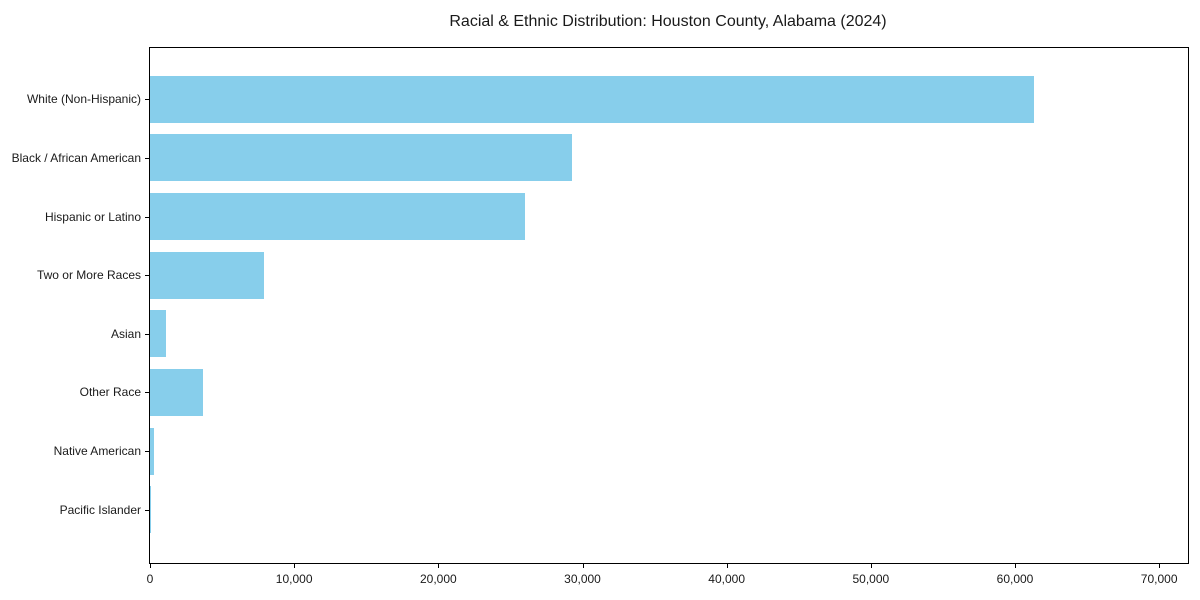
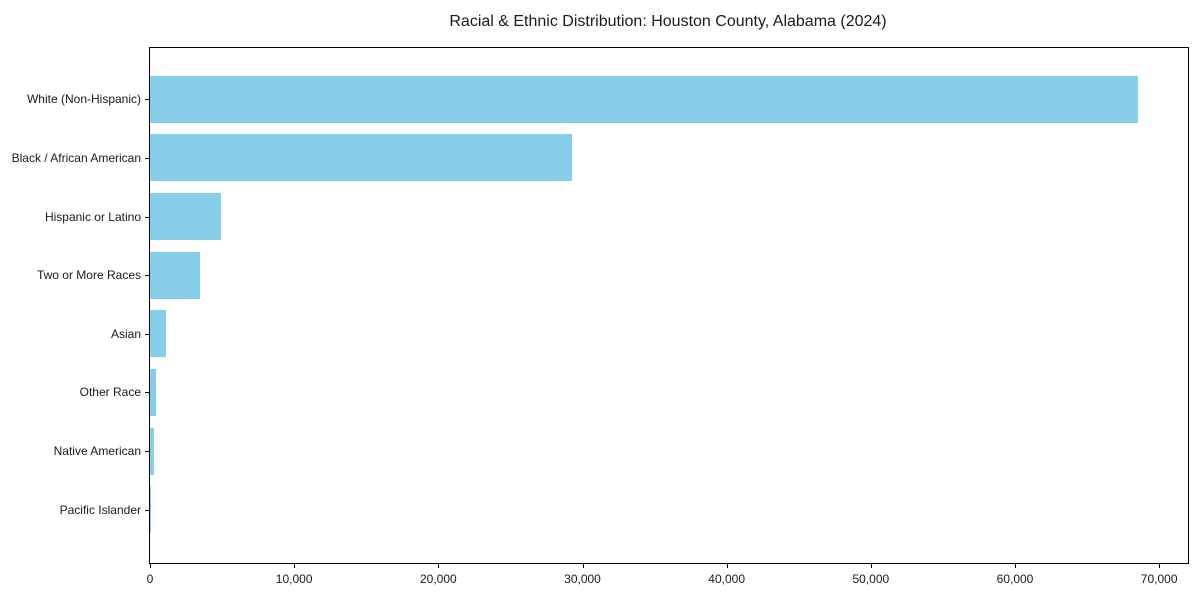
White (Non-Hispanic): 61300 -> 68500
Hispanic or Latino: 26000 -> 4900
Two or More Races: 7900 -> 3500
Other Race: 3700 -> 400
